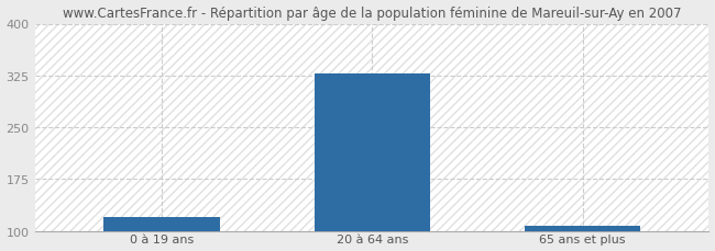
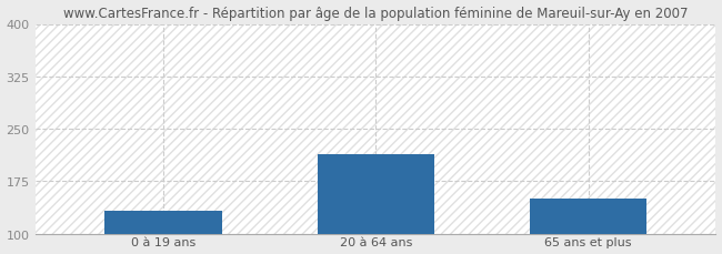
0 à 19 ans: 120 -> 132
20 à 64 ans: 328 -> 214
65 ans et plus: 108 -> 150
